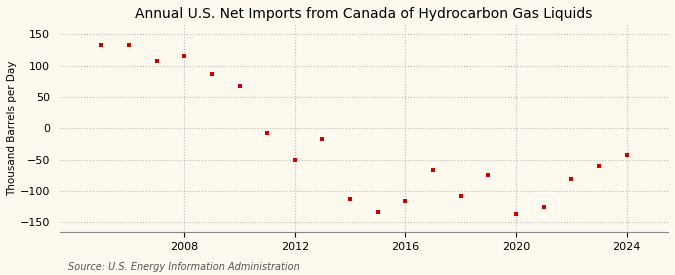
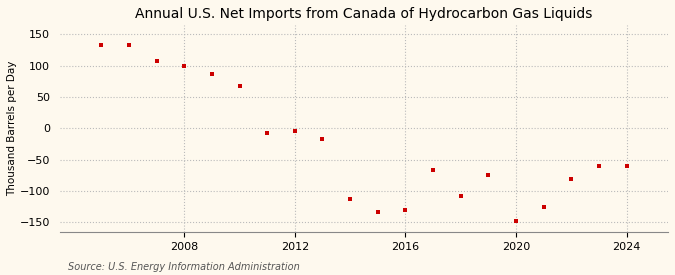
2008: 116 -> 100
2012: -50 -> -5
2016: -116 -> -130
2020: -136 -> -148
2024: -42 -> -60
